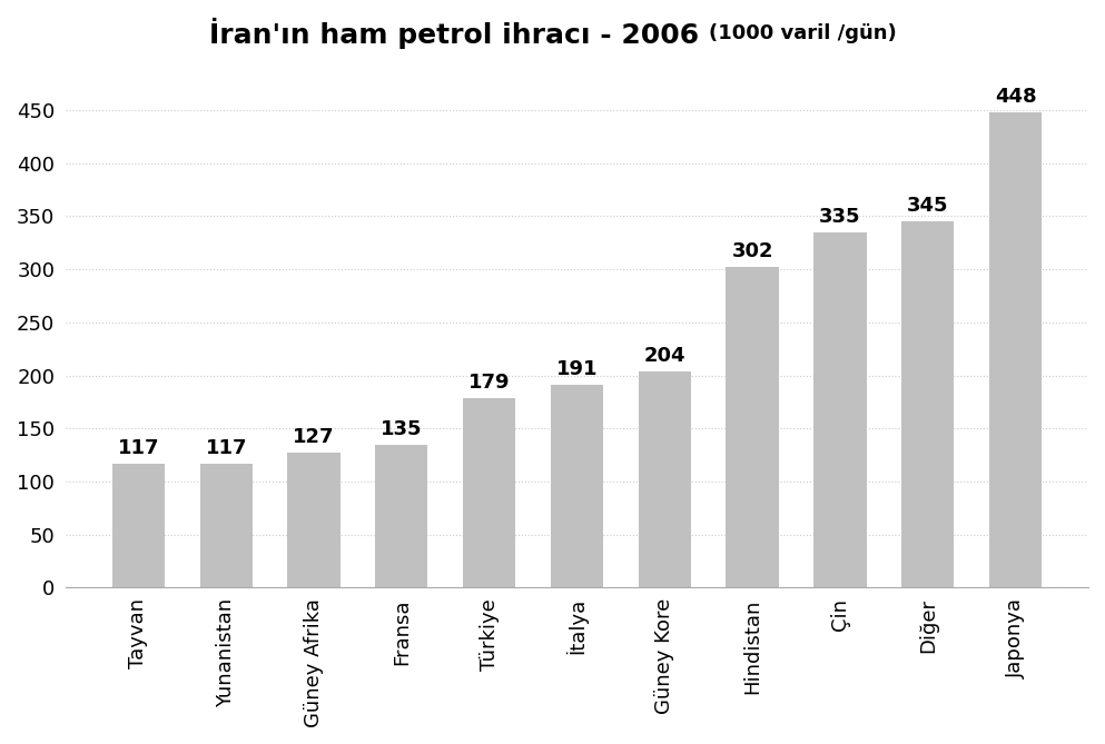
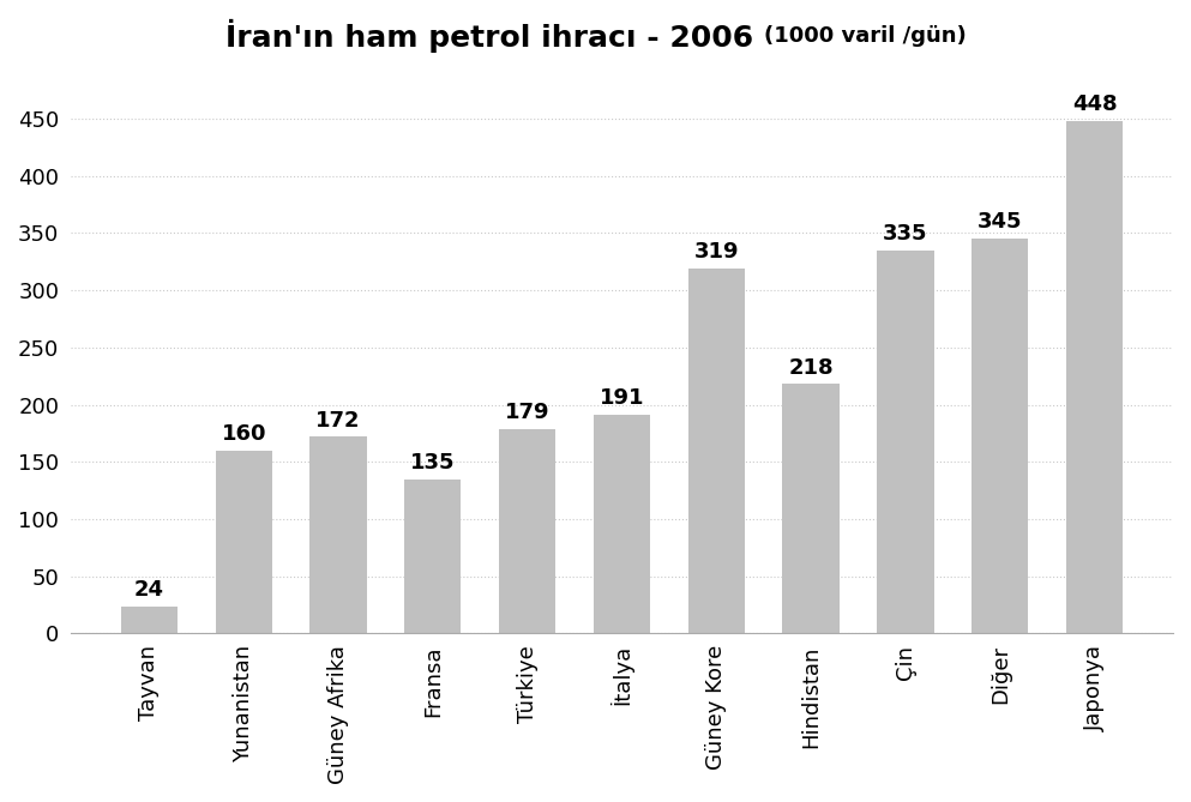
Tayvan: 117 -> 24
Yunanistan: 117 -> 160
Güney Afrika: 127 -> 172
Güney Kore: 204 -> 319
Hindistan: 302 -> 218
